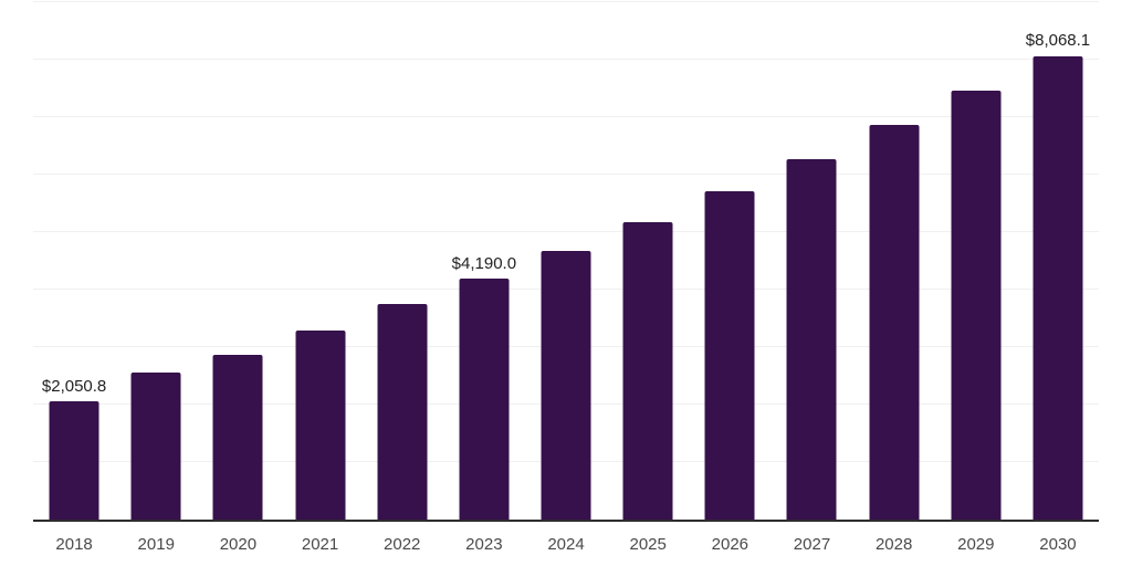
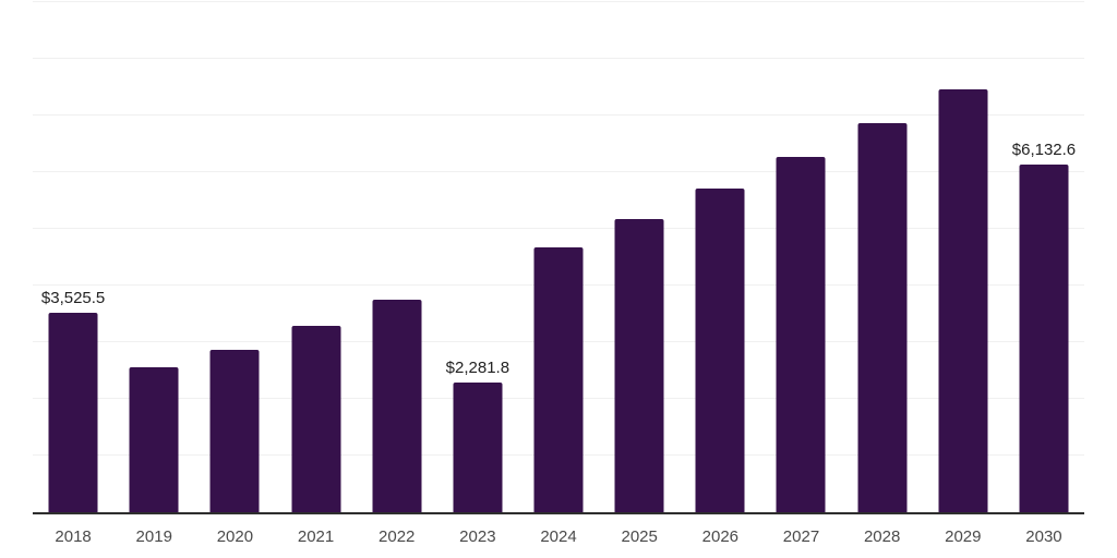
2018: $2,050.8 -> $3,525.5
2023: $4,190.0 -> $2,281.8
2030: $8,068.1 -> $6,132.6
